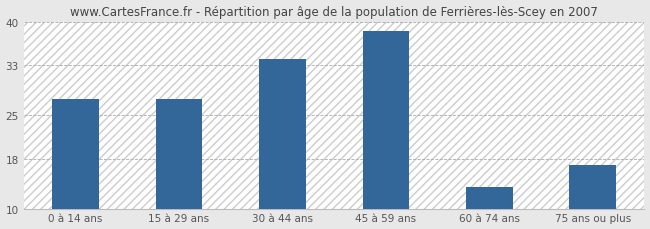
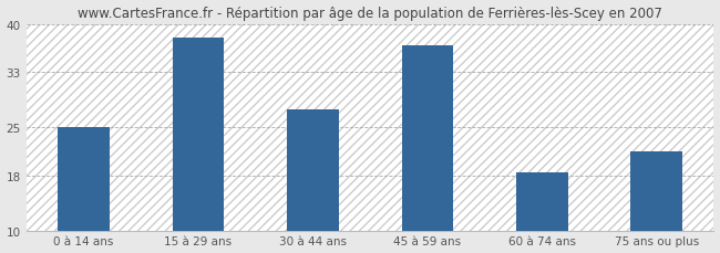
0 à 14 ans: 27.5 -> 25.0
15 à 29 ans: 27.5 -> 38.0
30 à 44 ans: 34.0 -> 27.6
45 à 59 ans: 38.5 -> 36.8
60 à 74 ans: 13.5 -> 18.4
75 ans ou plus: 17.0 -> 21.4
